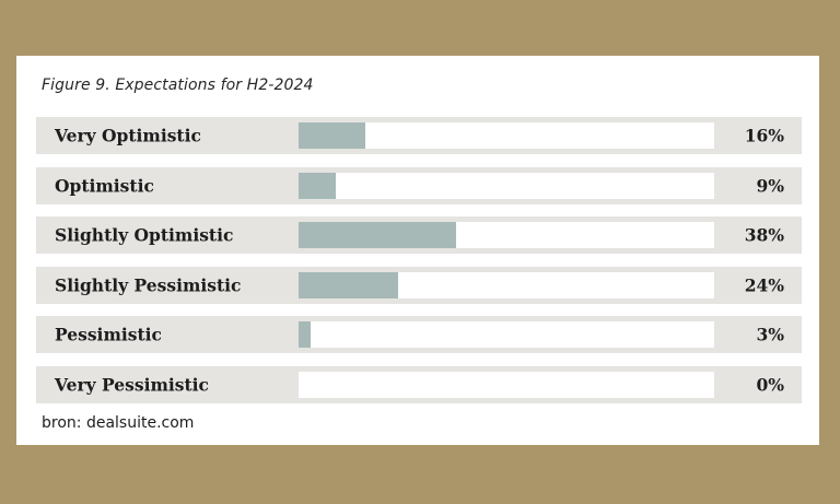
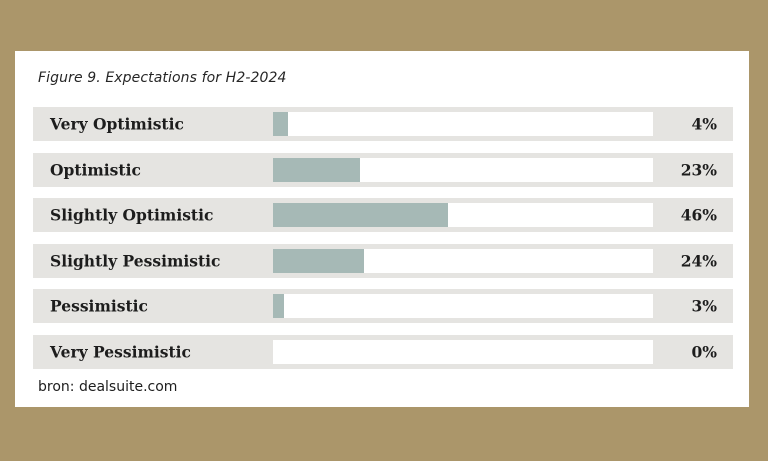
Very Optimistic: 16% -> 4%
Optimistic: 9% -> 23%
Slightly Optimistic: 38% -> 46%
